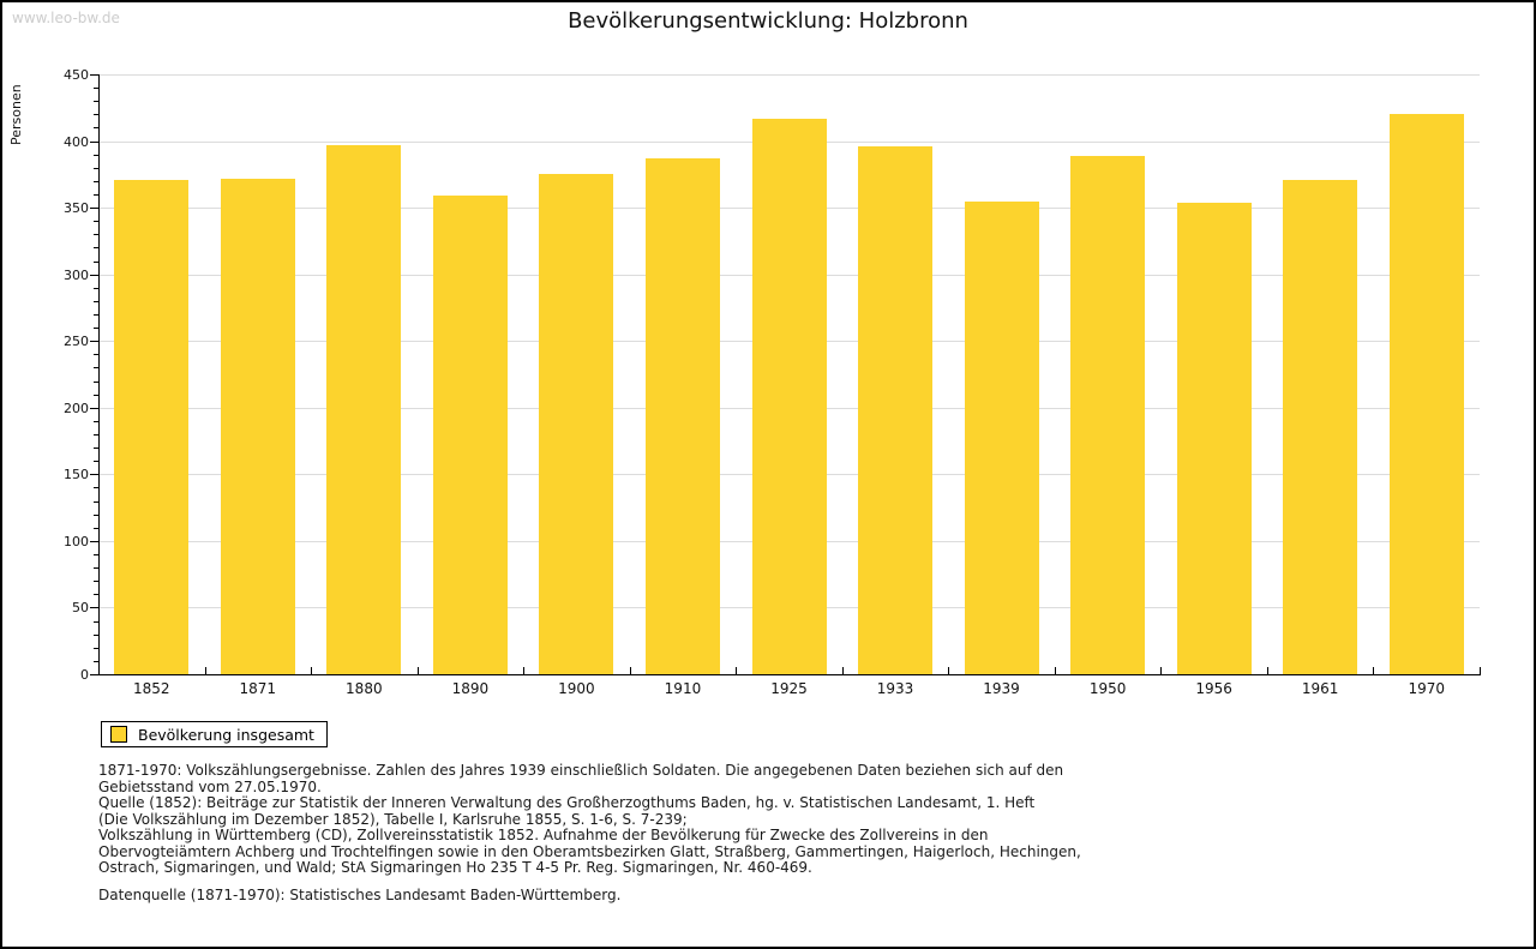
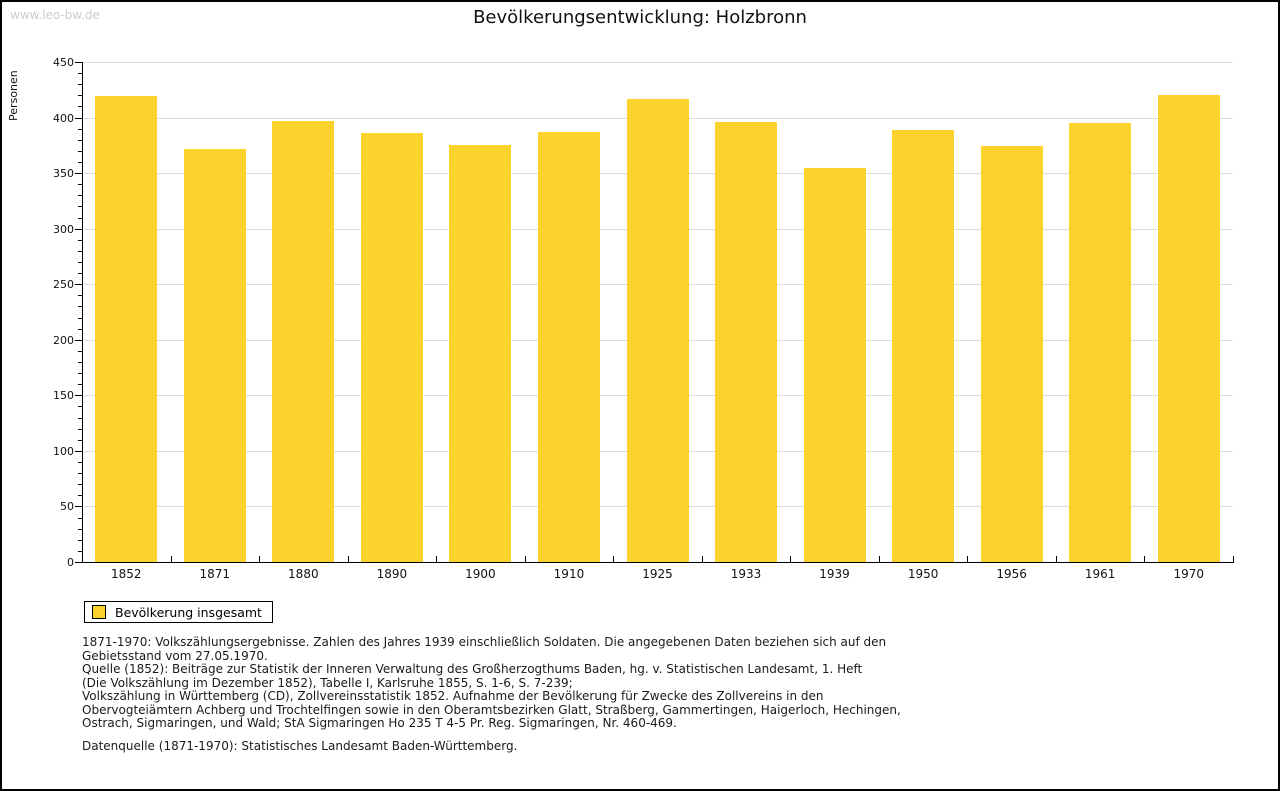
1852: 371 -> 419
1890: 359 -> 386
1956: 354 -> 374
1961: 371 -> 395
